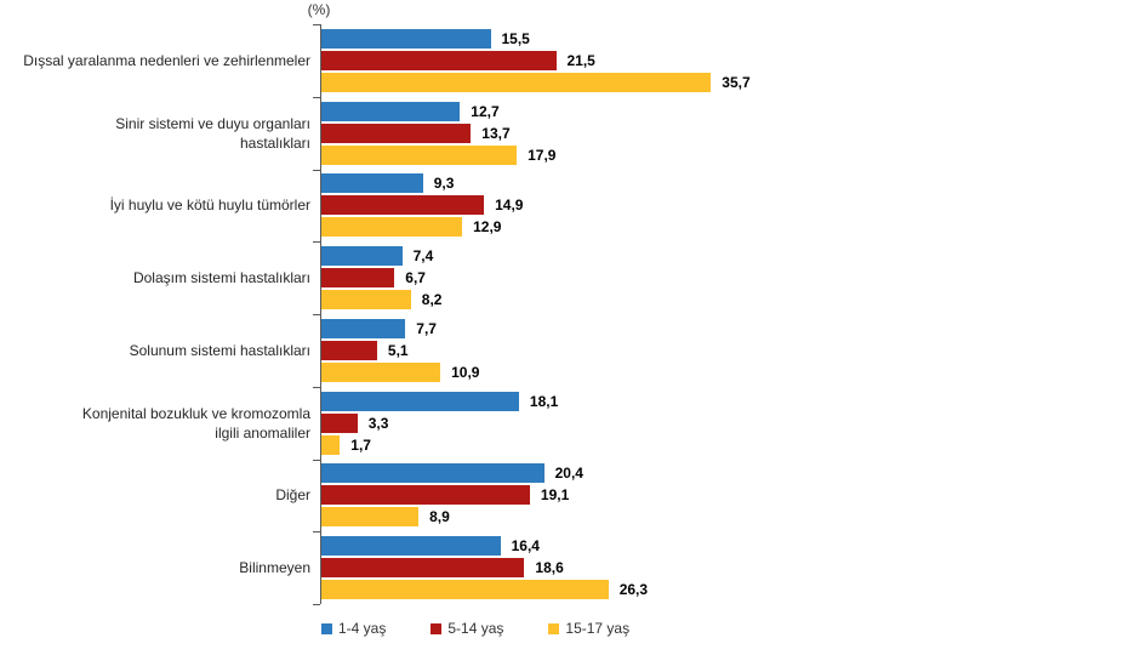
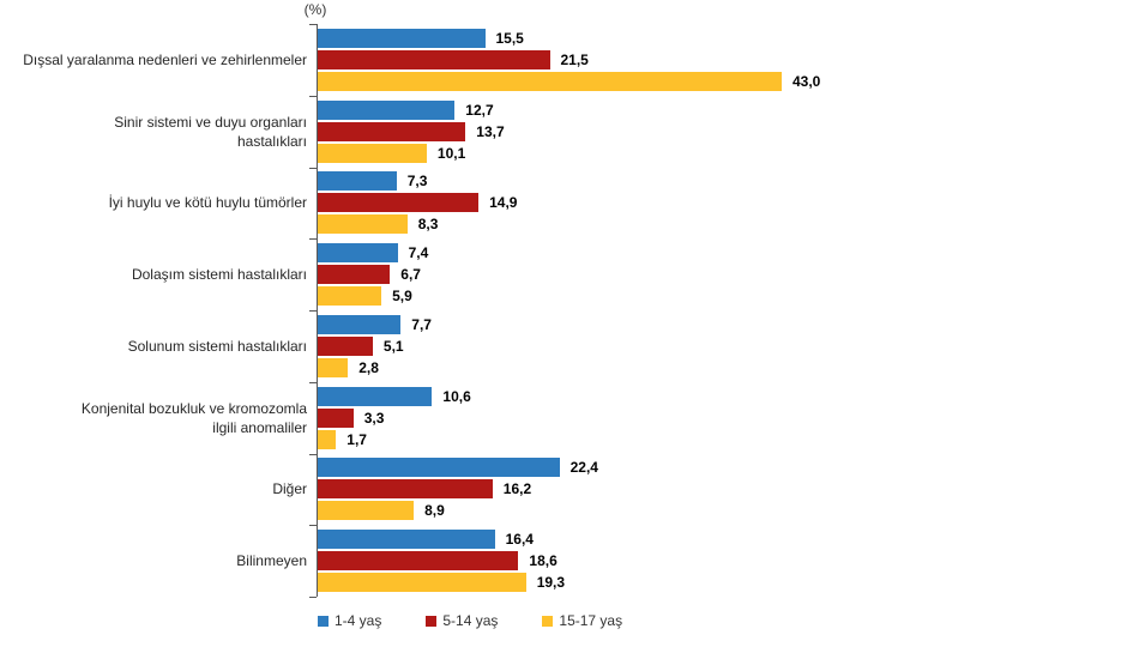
15-17 yaş/Dışsal yaralanma nedenleri ve zehirlenmeler: 35,7 -> 43,0
15-17 yaş/Sinir sistemi ve duyu organları hastalıkları: 17,9 -> 10,1
1-4 yaş/İyi huylu ve kötü huylu tümörler: 9,3 -> 7,3
15-17 yaş/İyi huylu ve kötü huylu tümörler: 12,9 -> 8,3
15-17 yaş/Dolaşım sistemi hastalıkları: 8,2 -> 5,9
15-17 yaş/Solunum sistemi hastalıkları: 10,9 -> 2,8
1-4 yaş/Konjenital bozukluk ve kromozomla ilgili anomaliler: 18,1 -> 10,6
1-4 yaş/Diğer: 20,4 -> 22,4
5-14 yaş/Diğer: 19,1 -> 16,2
15-17 yaş/Bilinmeyen: 26,3 -> 19,3
